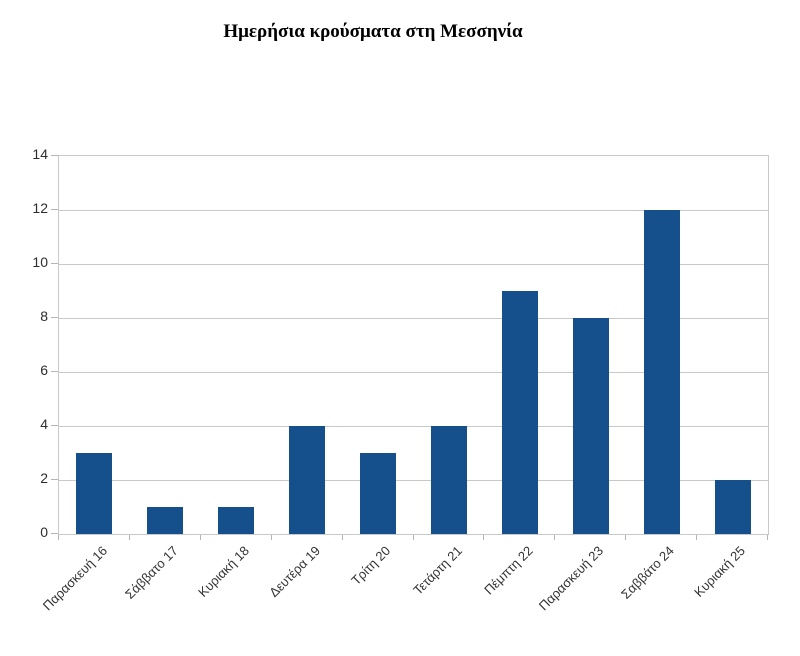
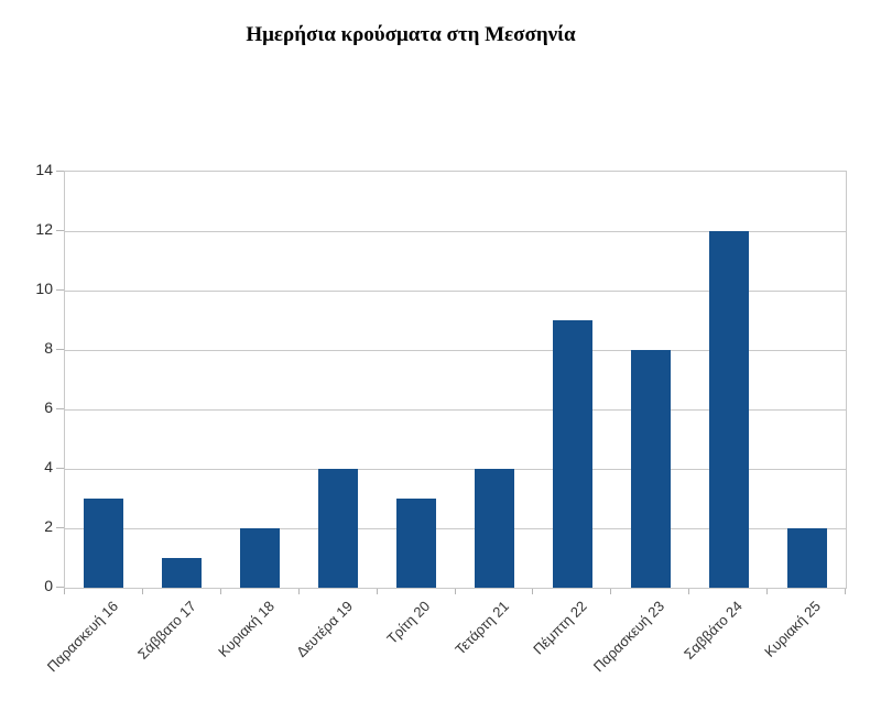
Κυριακή 18: 1 -> 2
